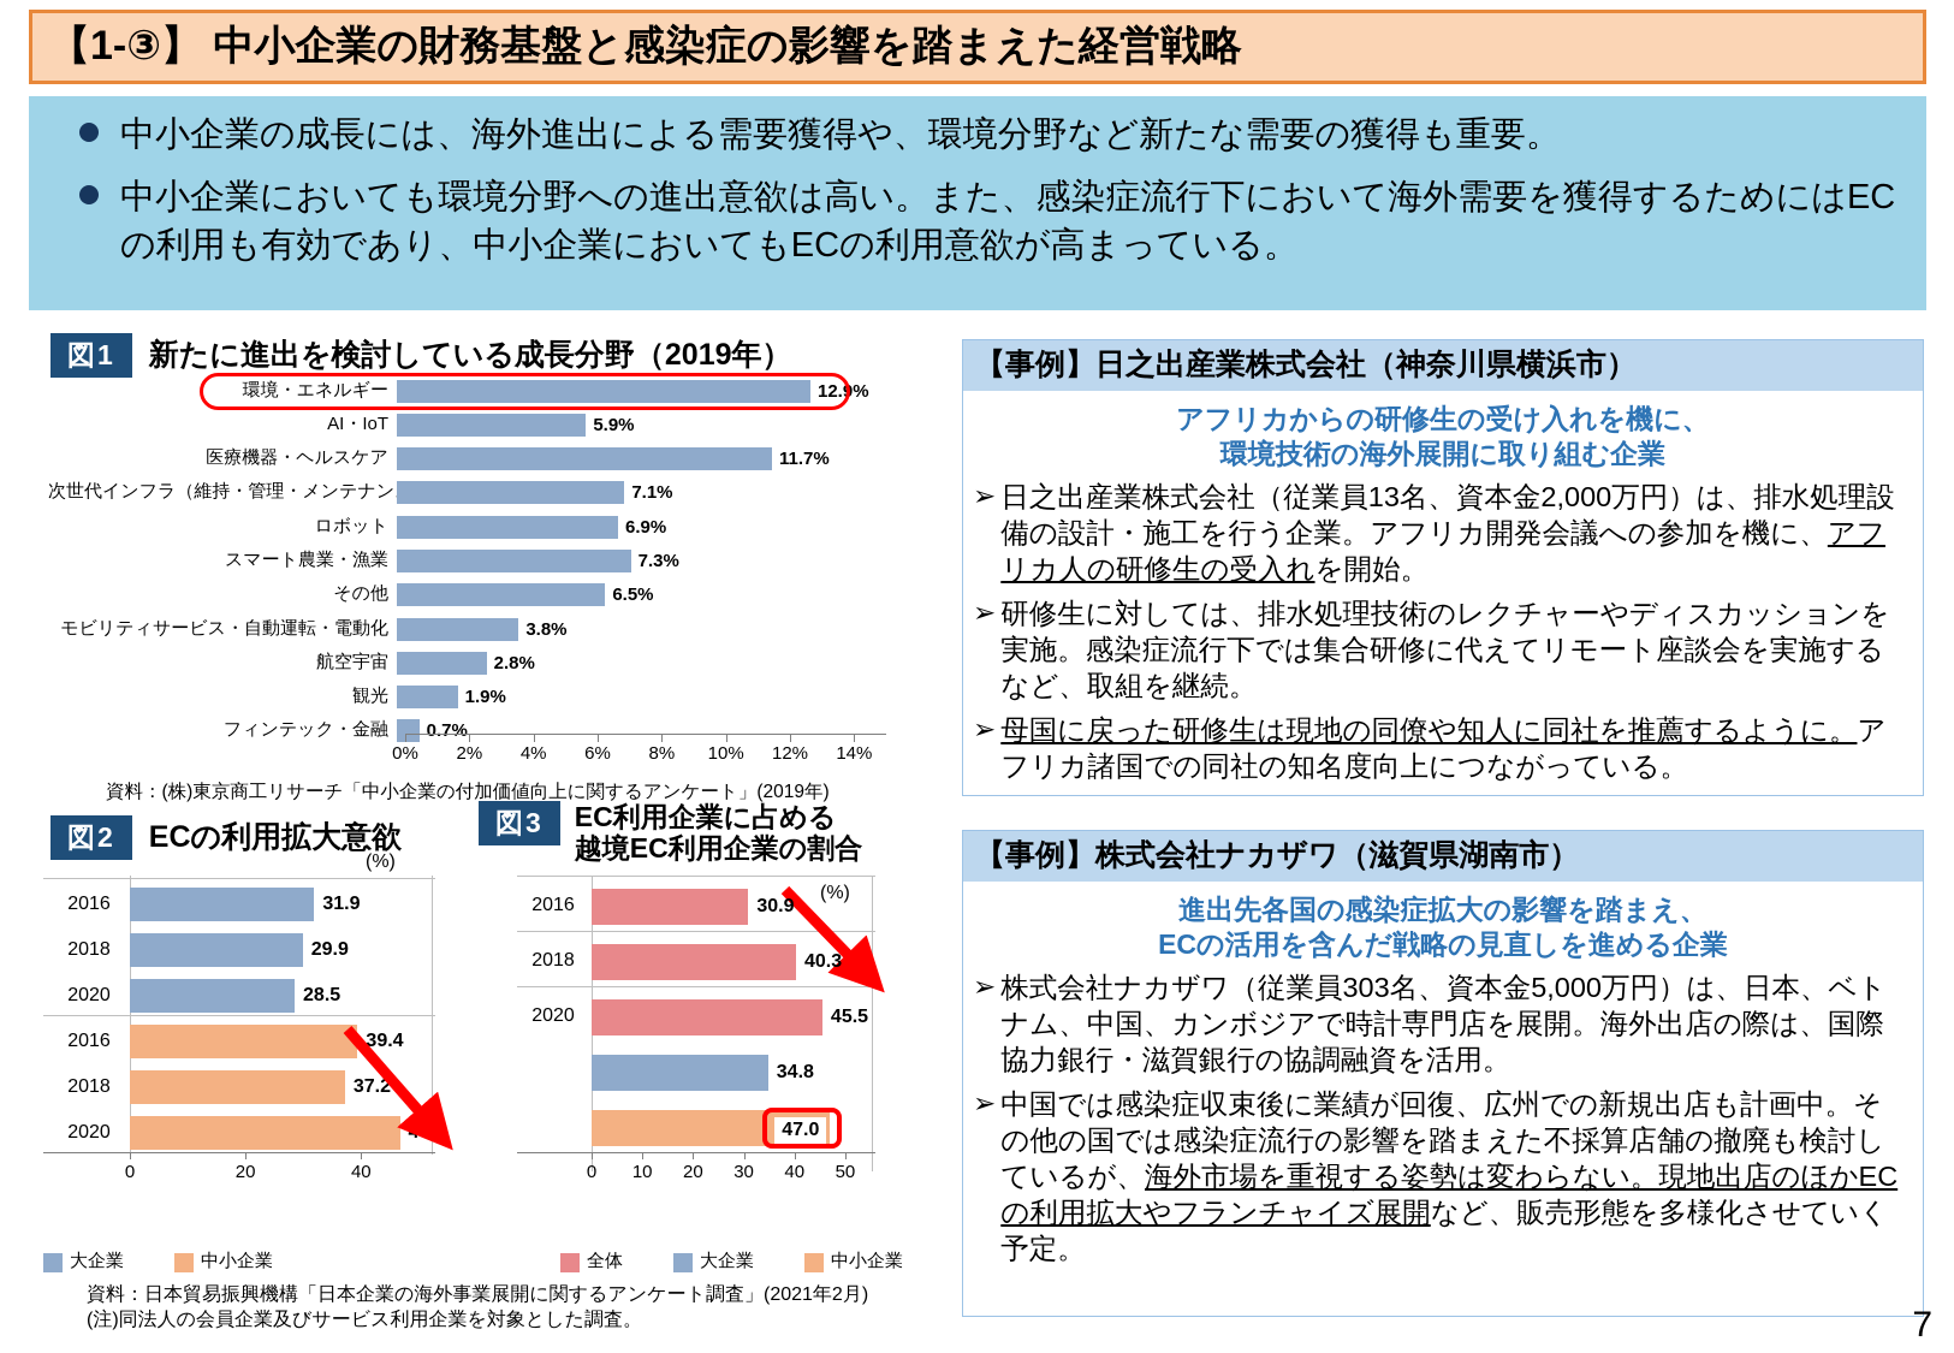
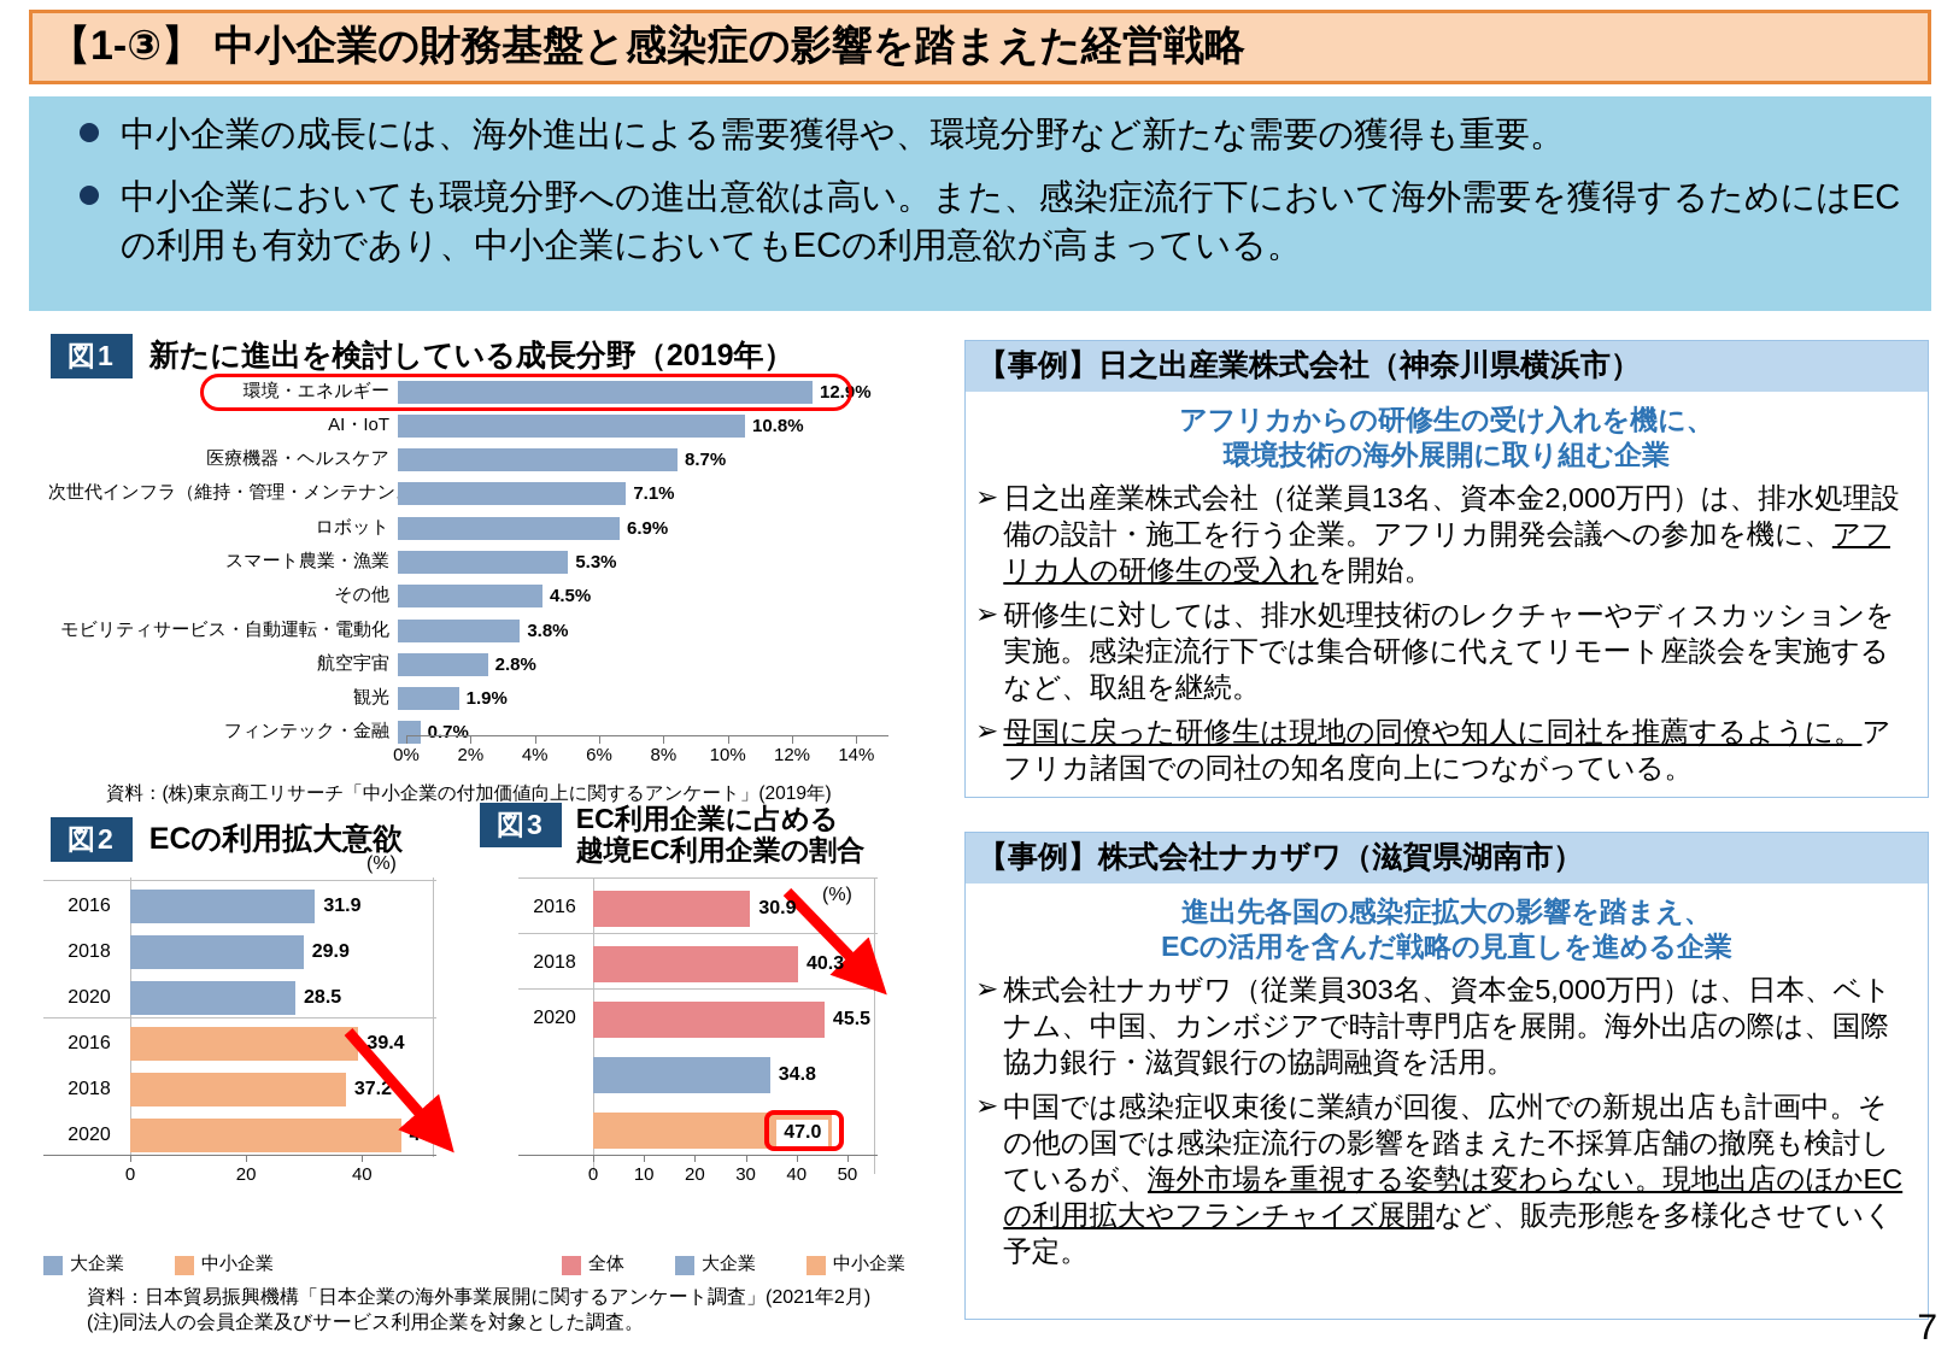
新たに進出を検討している成長分野（2019年）/AI・IoT: 5.9% -> 10.8%
新たに進出を検討している成長分野（2019年）/医療機器・ヘルスケア: 11.7% -> 8.7%
新たに進出を検討している成長分野（2019年）/スマート農業・漁業: 7.3% -> 5.3%
新たに進出を検討している成長分野（2019年）/その他: 6.5% -> 4.5%
